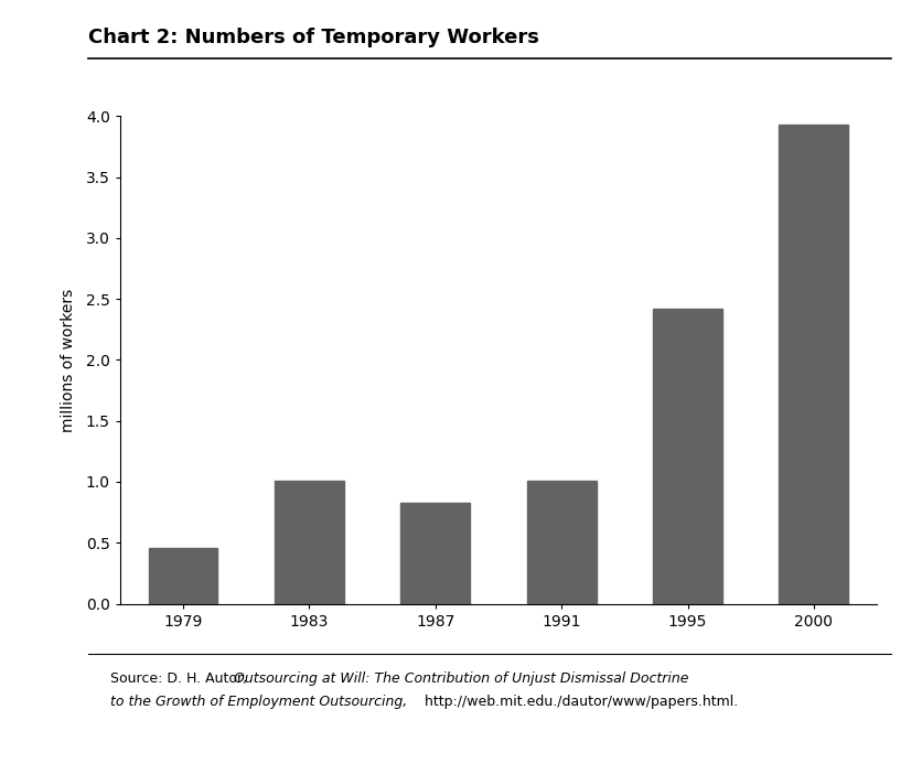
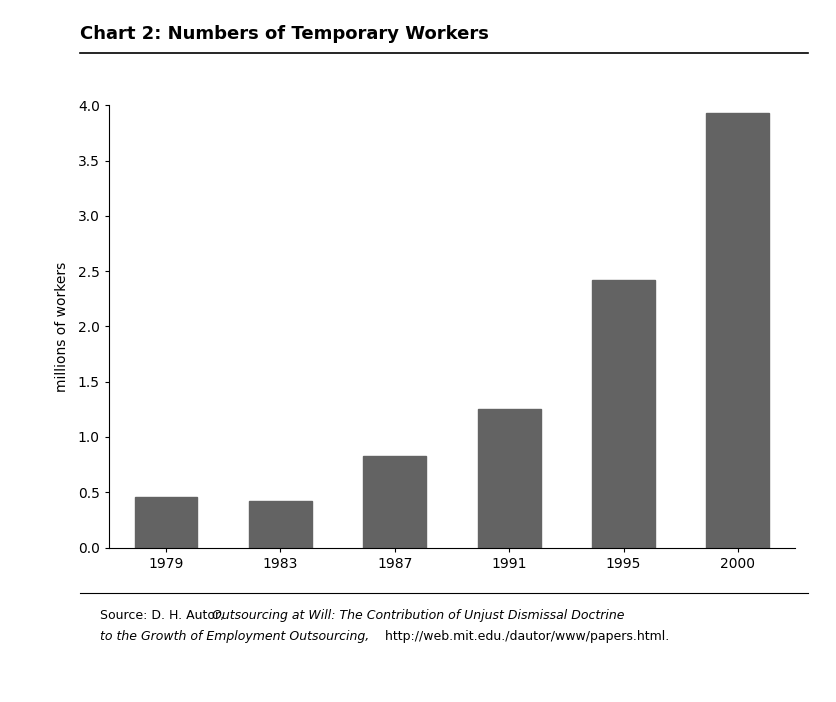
1983: 1.01 -> 0.42
1991: 1.01 -> 1.25
